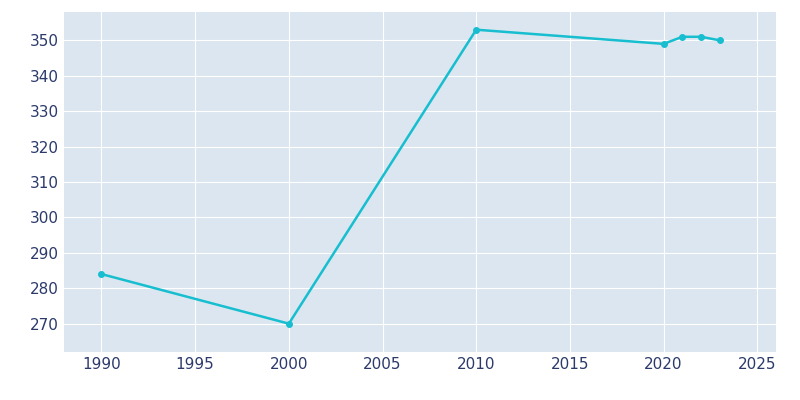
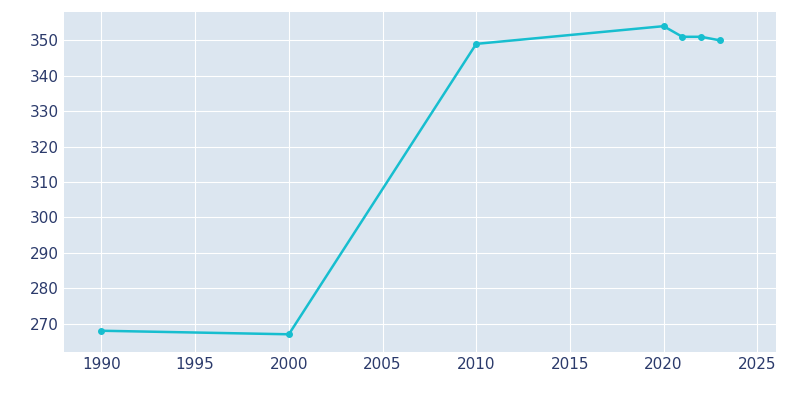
1990: 284 -> 268
2000: 270 -> 267
2010: 353 -> 349
2020: 349 -> 354
